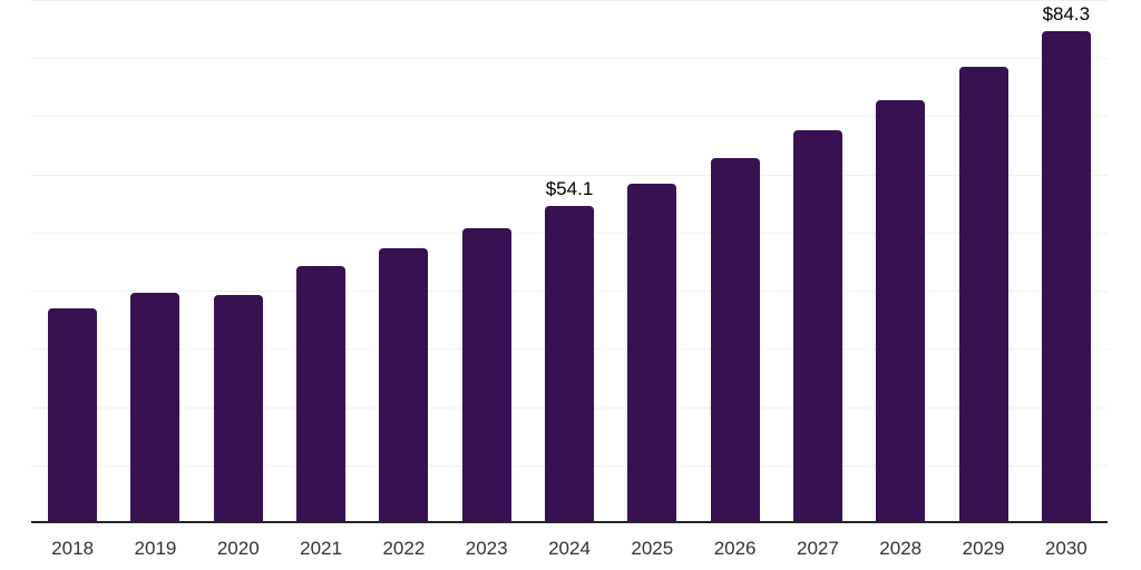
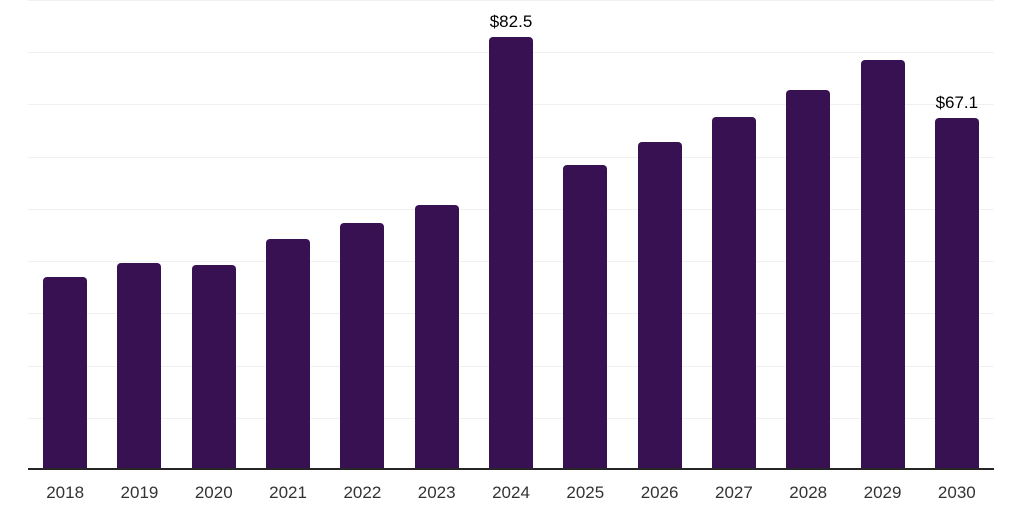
2024: $54.1 -> $82.5
2030: $84.3 -> $67.1
